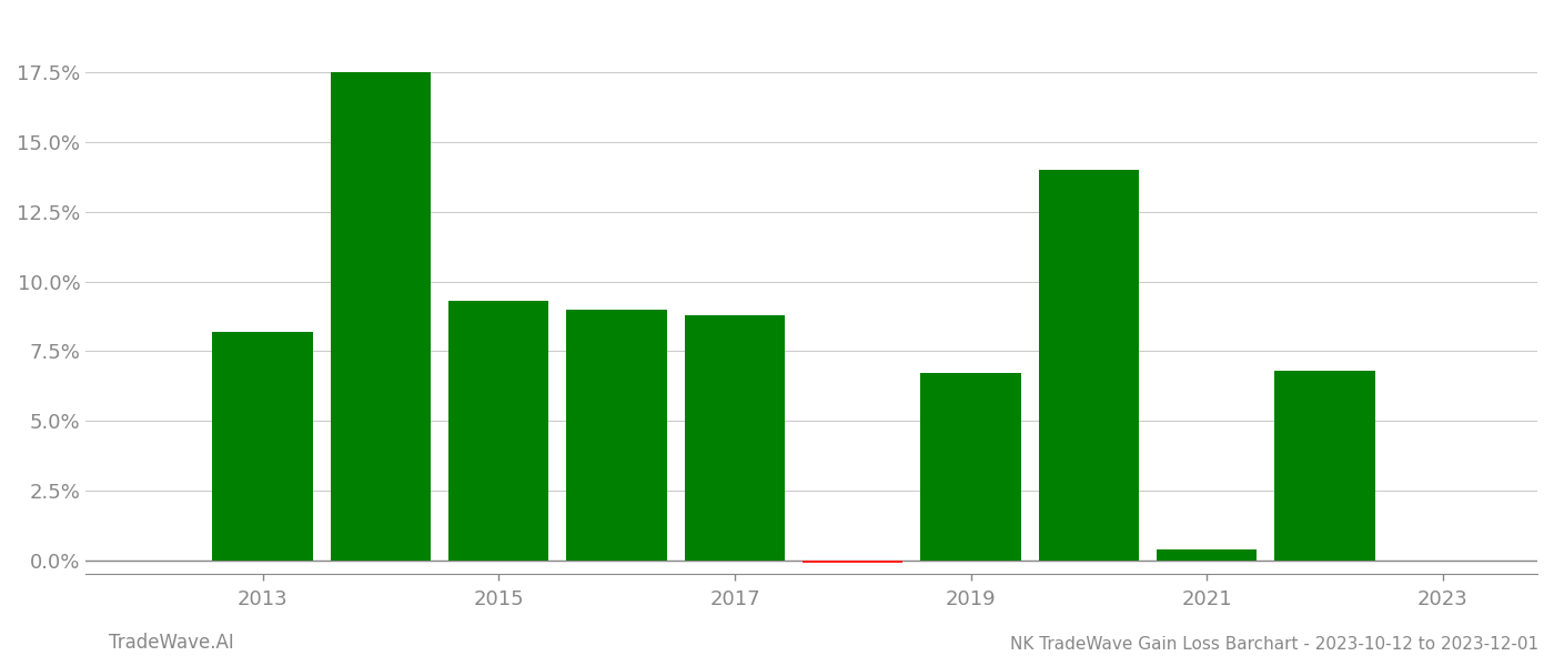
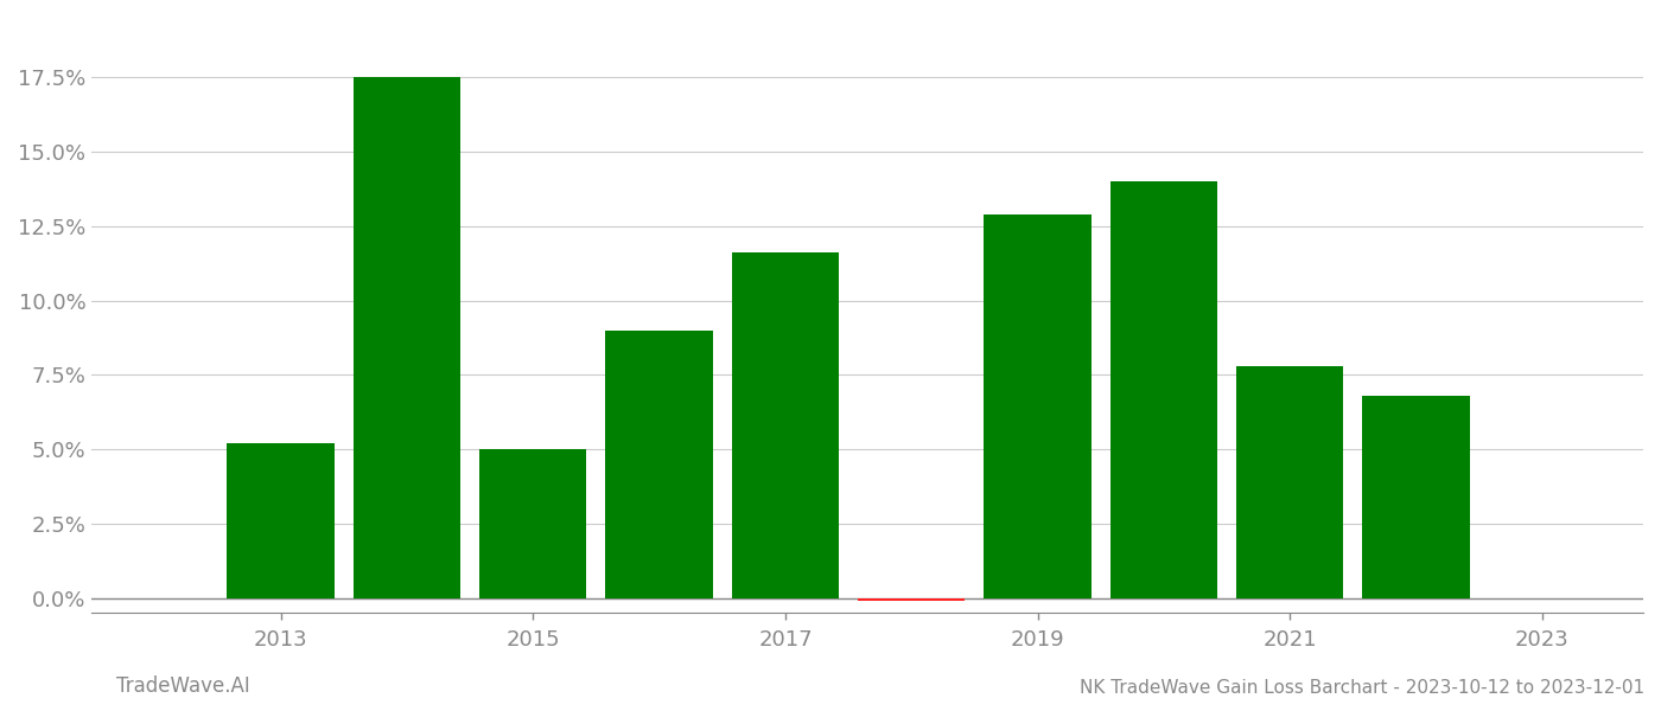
2013: 8.2% -> 5.2%
2015: 9.3% -> 5.0%
2017: 8.8% -> 11.6%
2019: 6.7% -> 12.9%
2021: 0.4% -> 7.8%
